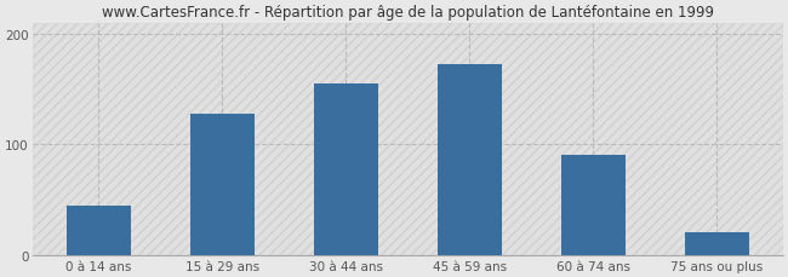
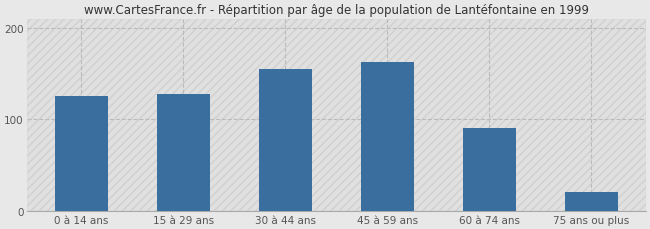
0 à 14 ans: 44 -> 125
45 à 59 ans: 172 -> 163
